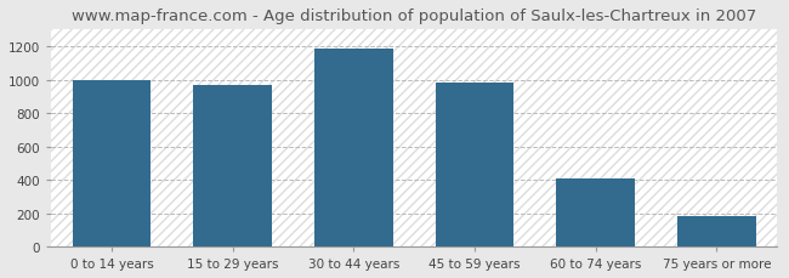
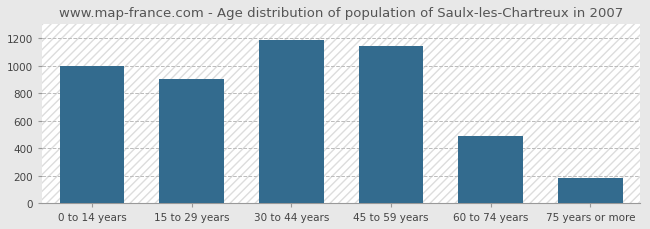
15 to 29 years: 970 -> 900
45 to 59 years: 980 -> 1140
60 to 74 years: 410 -> 490
